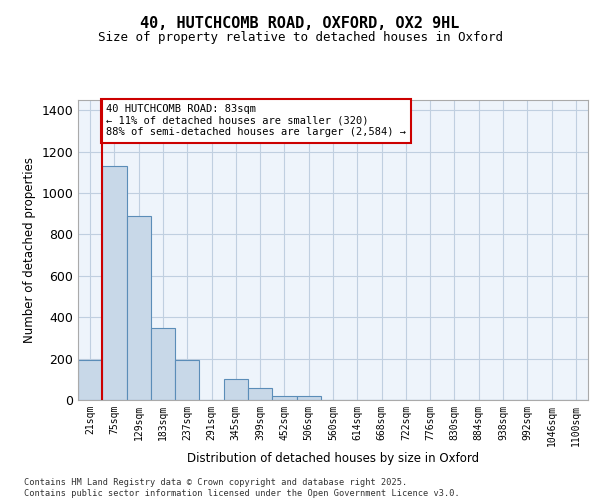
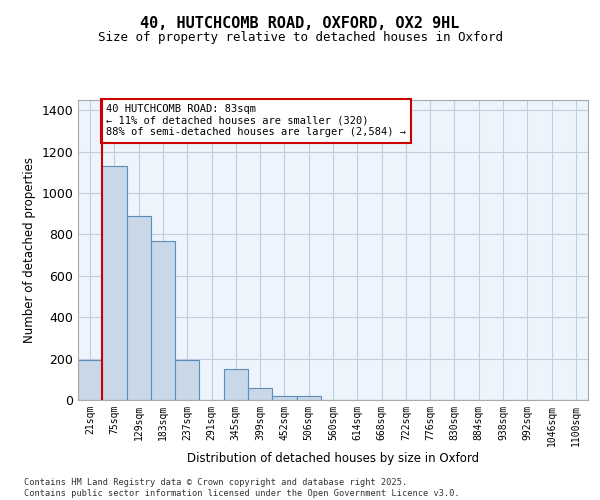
183sqm: 350 -> 770
345sqm: 100 -> 150
